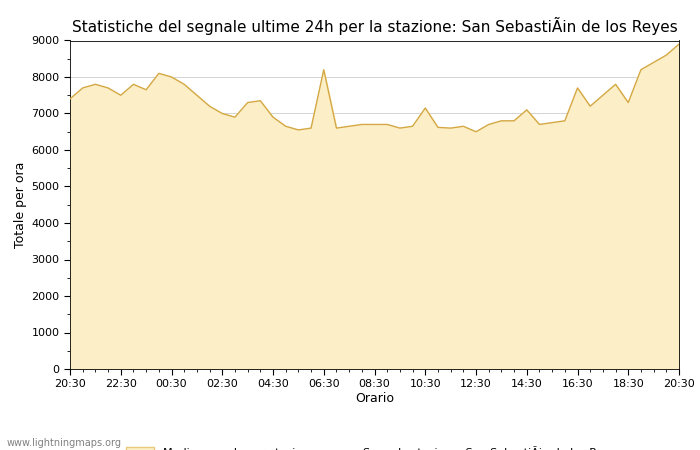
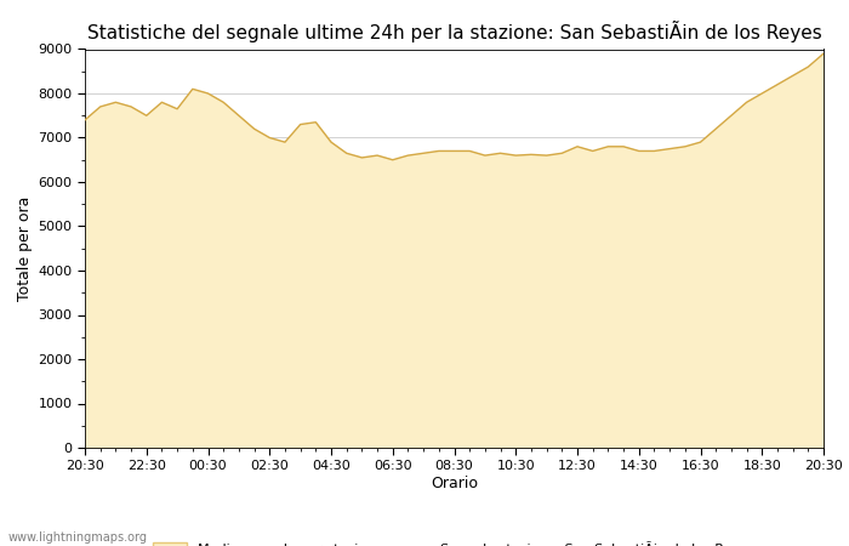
06:30: 8200 -> 6500
10:30: 7150 -> 6600
12:30: 6500 -> 6800
14:30: 7100 -> 6700
16:30: 7700 -> 6900
18:30: 7300 -> 8000
